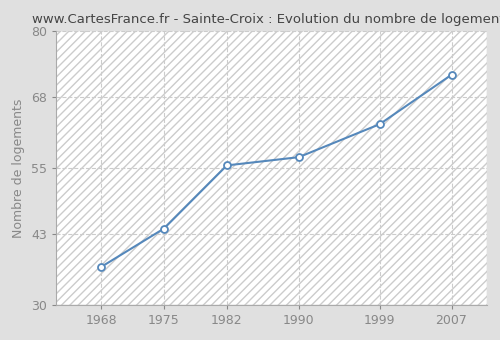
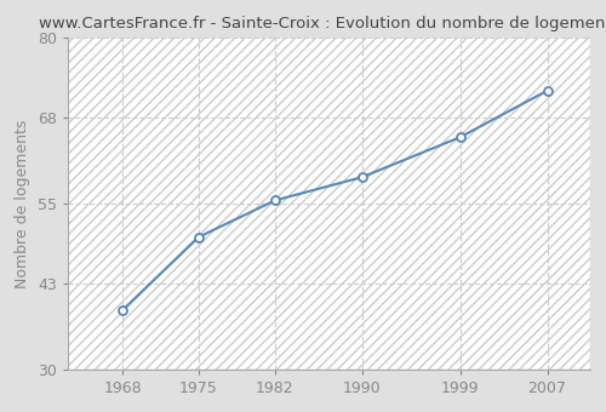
1968: 37.0 -> 39.0
1975: 44.0 -> 50.0
1990: 57.0 -> 59.0
1999: 63.0 -> 65.0
